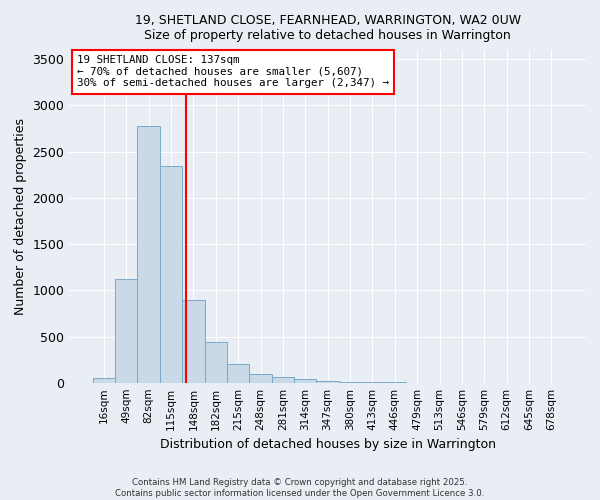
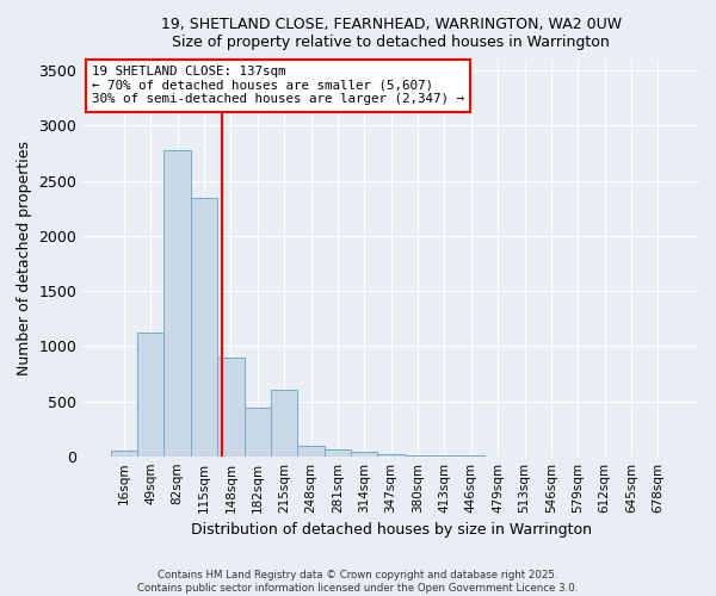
215sqm: 200 -> 600
